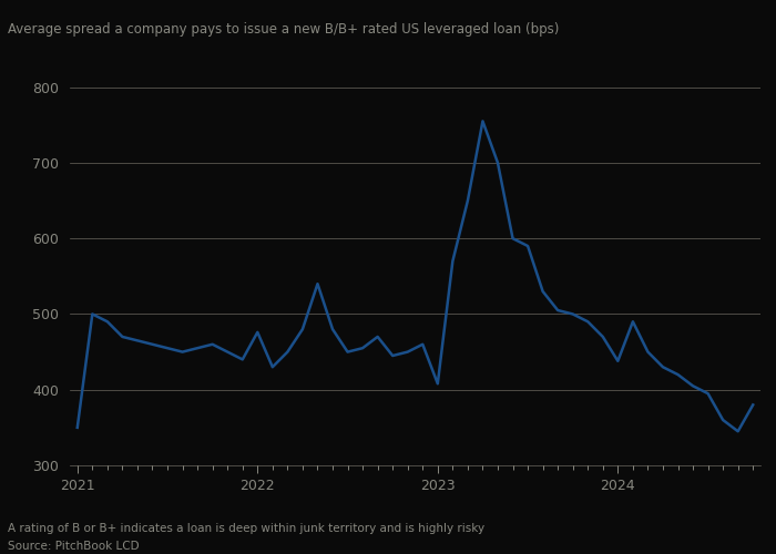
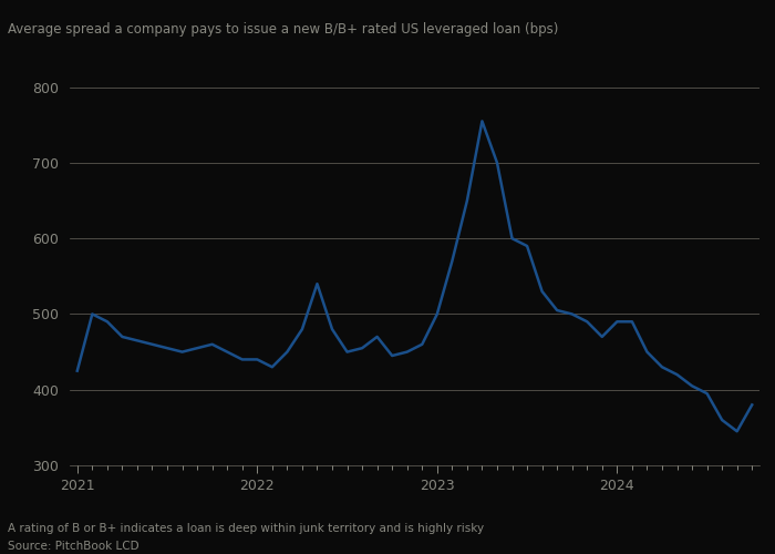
2021: 350 -> 425
2022: 476 -> 440
2023: 408 -> 500
2024: 438 -> 490
